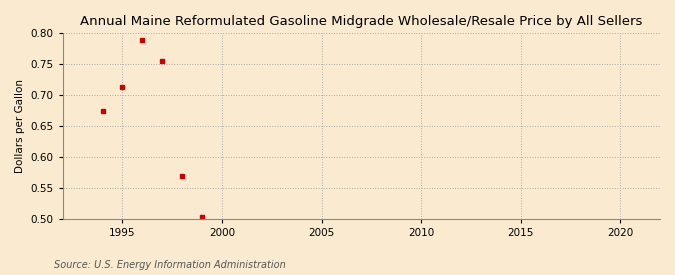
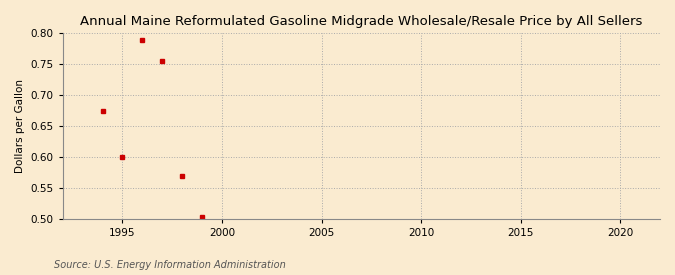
1995: 0.714 -> 0.600
